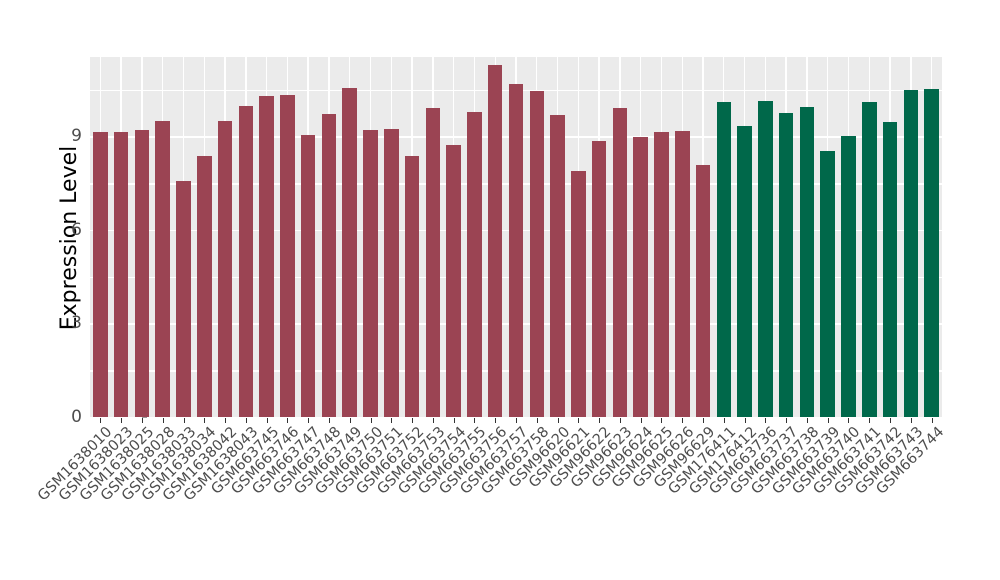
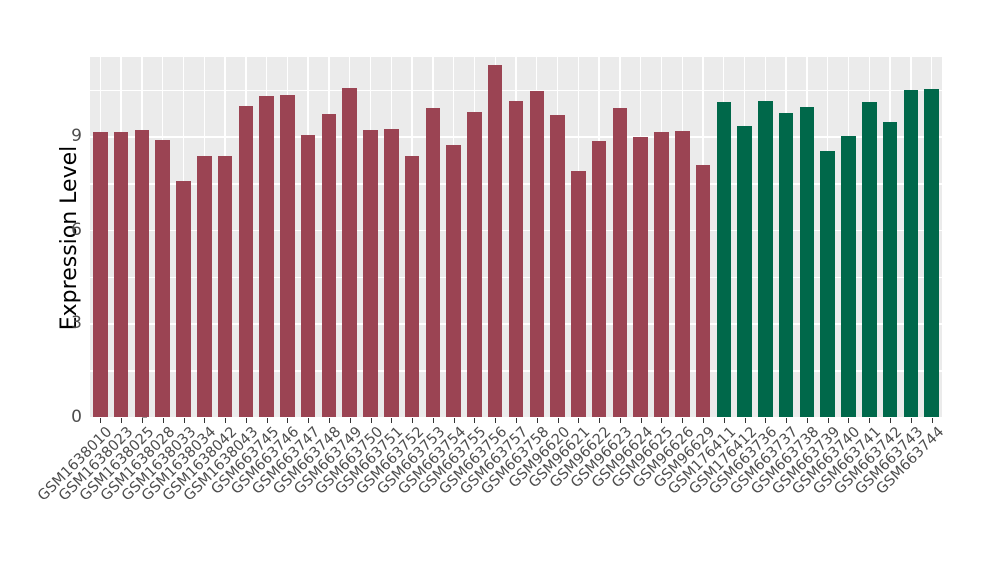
GSM1638028: 9.5 -> 8.9
GSM1638042: 9.5 -> 8.4
GSM663757: 10.7 -> 10.1
